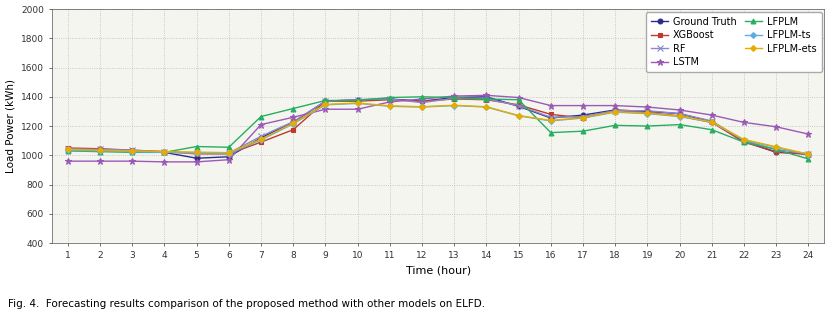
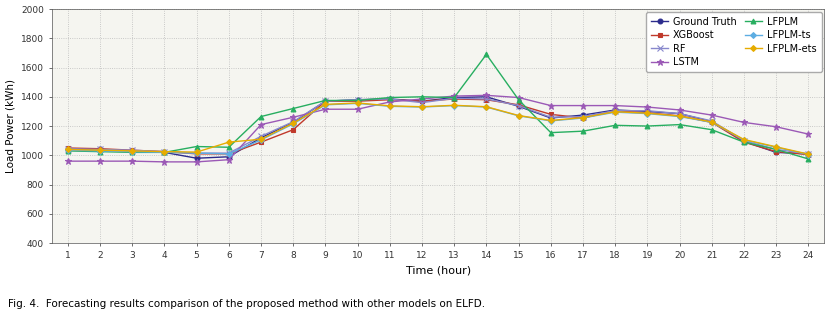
LFPLM-ets/6: 1020 -> 1090
LFPLM/14: 1380 -> 1690
